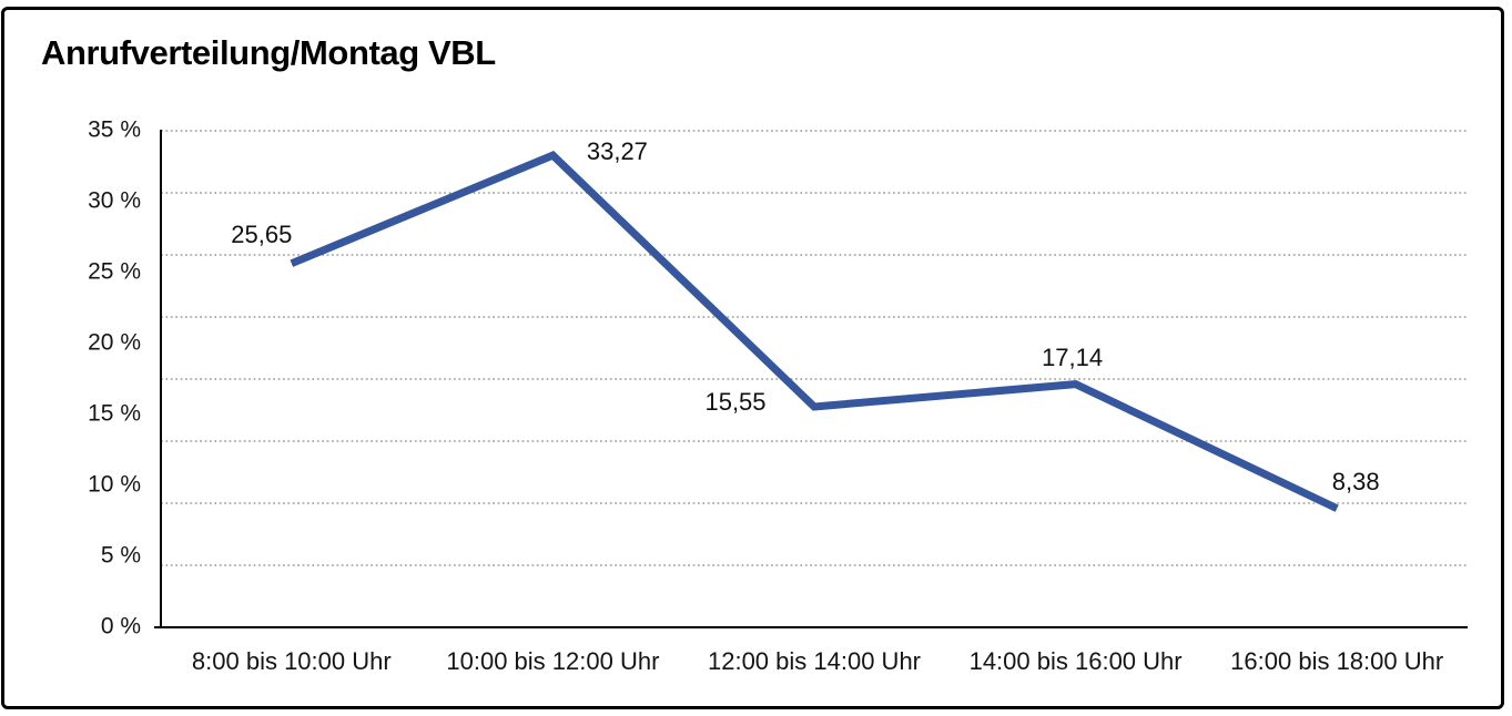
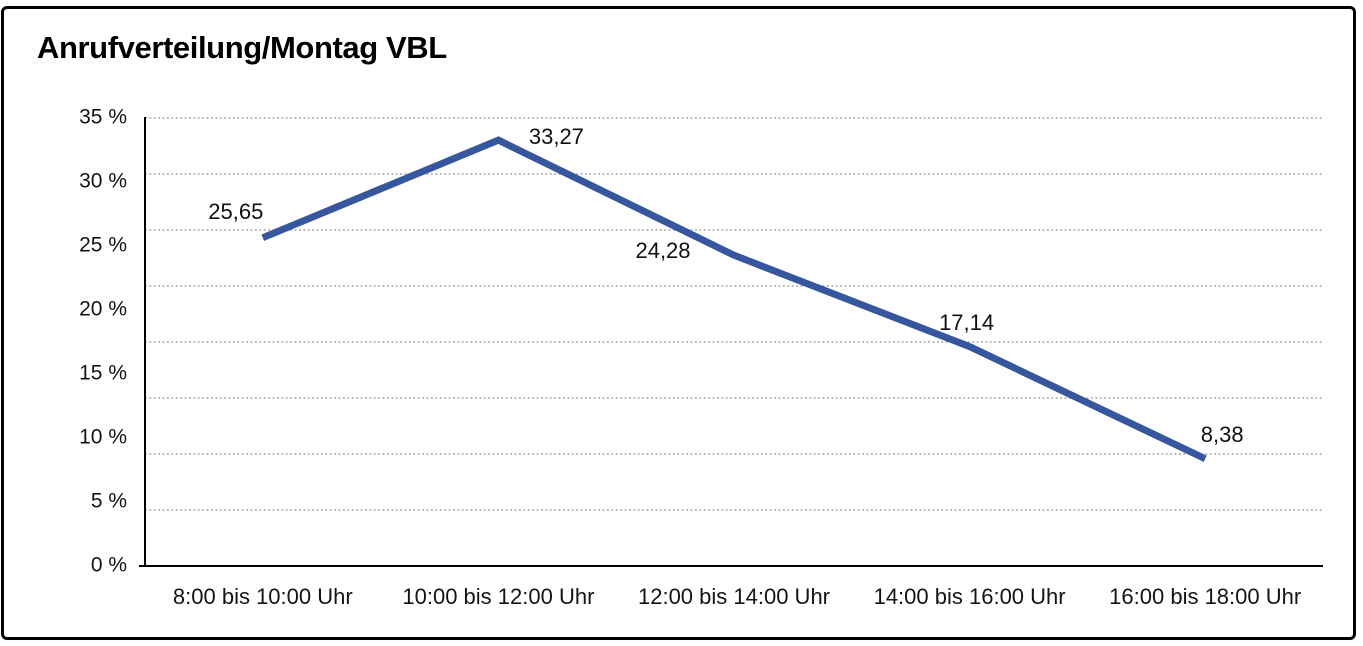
12:00 bis 14:00 Uhr: 15,55 -> 24,28
